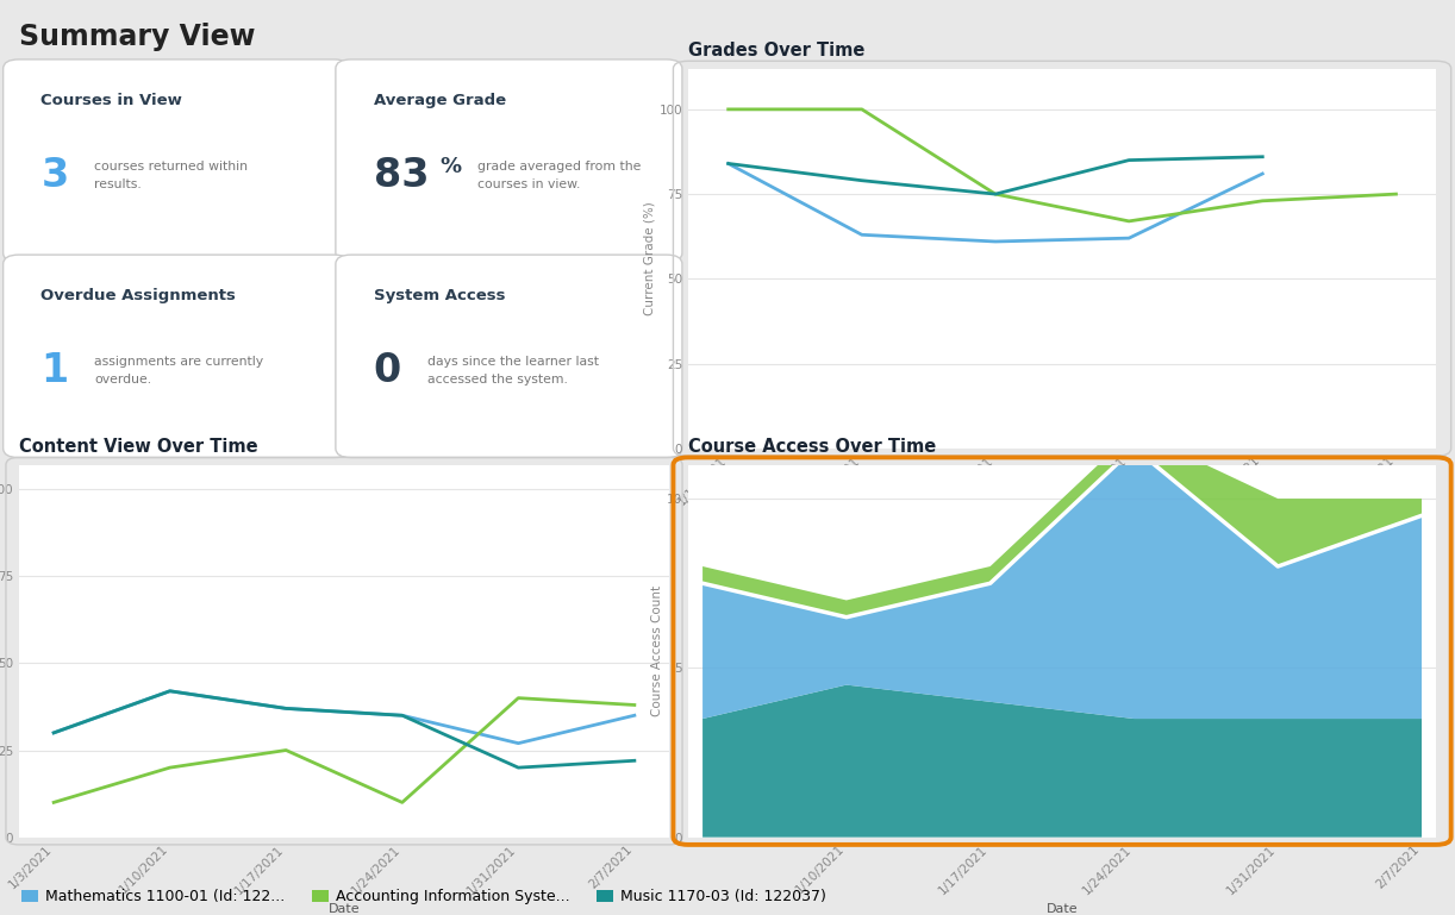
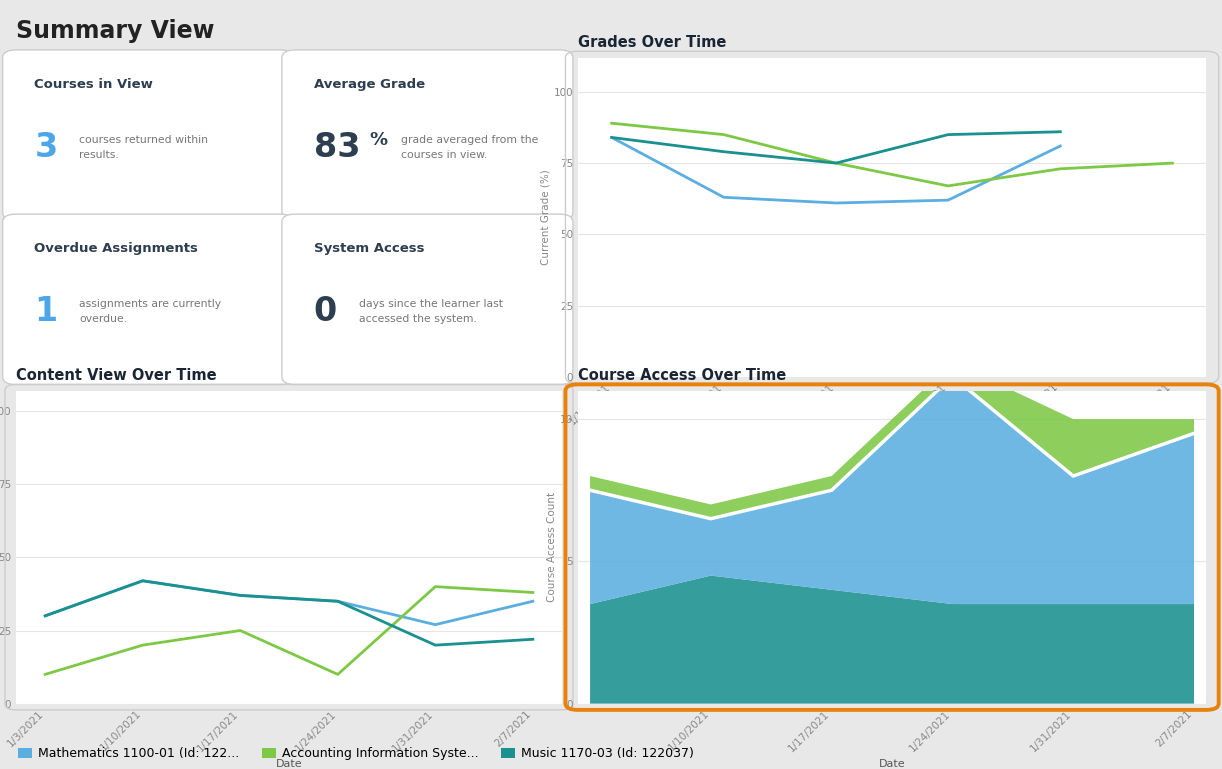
Grades Over Time/Accounting Information Syste.../1/10/2021: 100 -> 89
Grades Over Time/Accounting Information Syste.../1/17/2021: 100 -> 85
